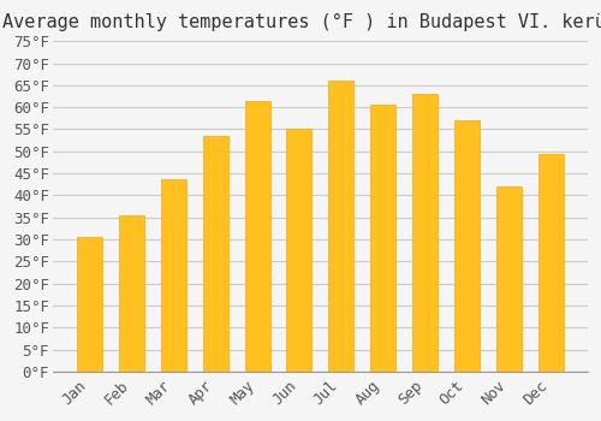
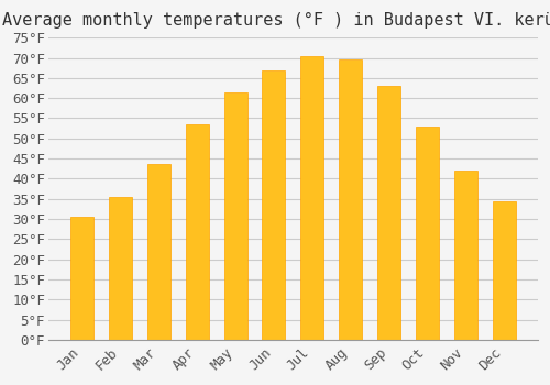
Jun: 55.0°F -> 67.0°F
Jul: 66.0°F -> 70.5°F
Aug: 60.5°F -> 69.5°F
Oct: 57.0°F -> 53.0°F
Dec: 49.5°F -> 34.5°F
